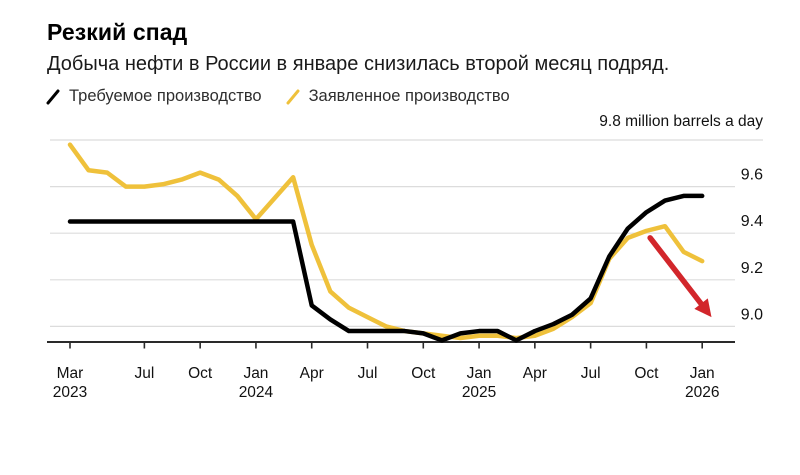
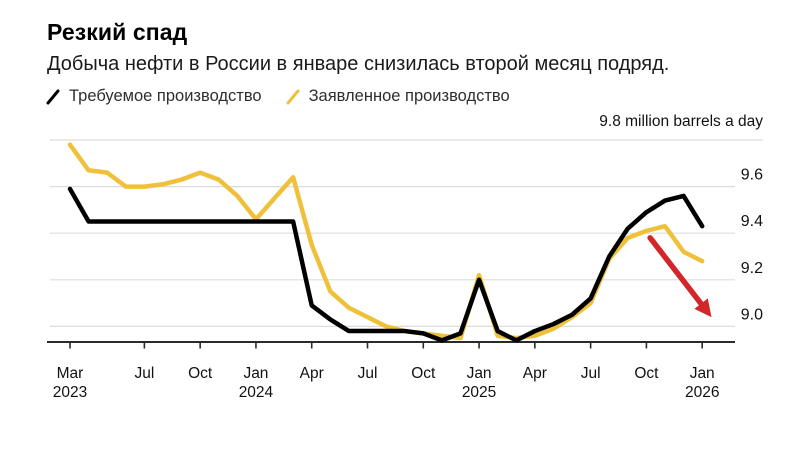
Требуемое производство/Mar 2023: 9.45 -> 9.59
Требуемое производство/Jan 2025: 8.98 -> 9.20
Заявленное производство/Jan 2025: 8.96 -> 9.22
Требуемое производство/Jan 2026: 9.56 -> 9.43
